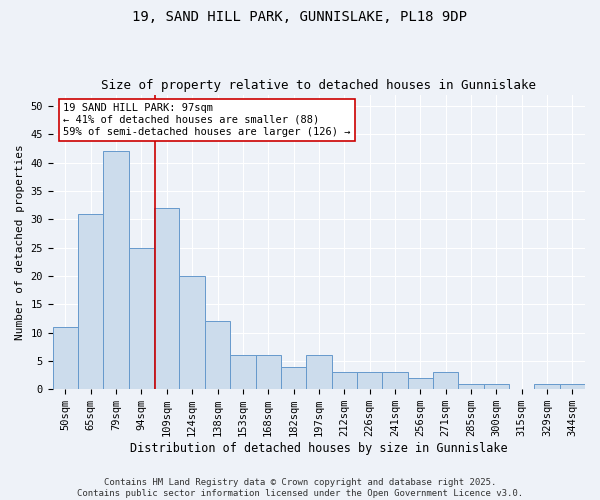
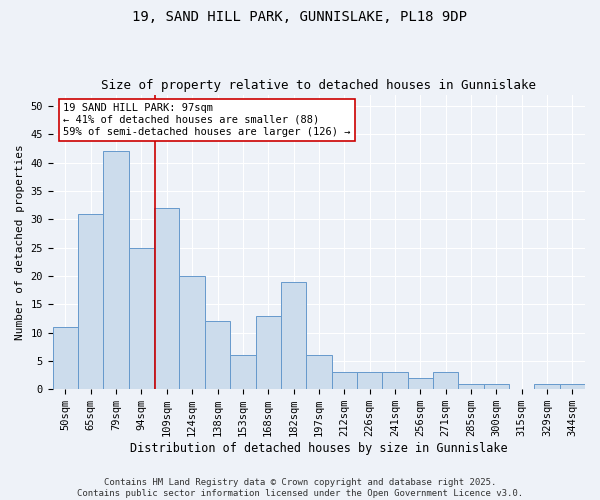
168sqm: 6 -> 13
182sqm: 4 -> 19
